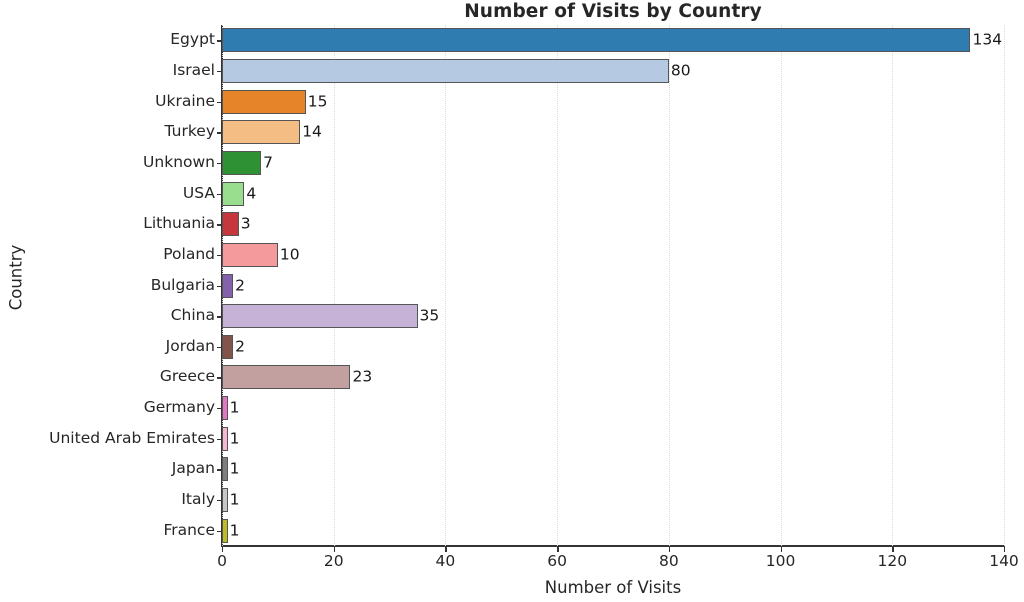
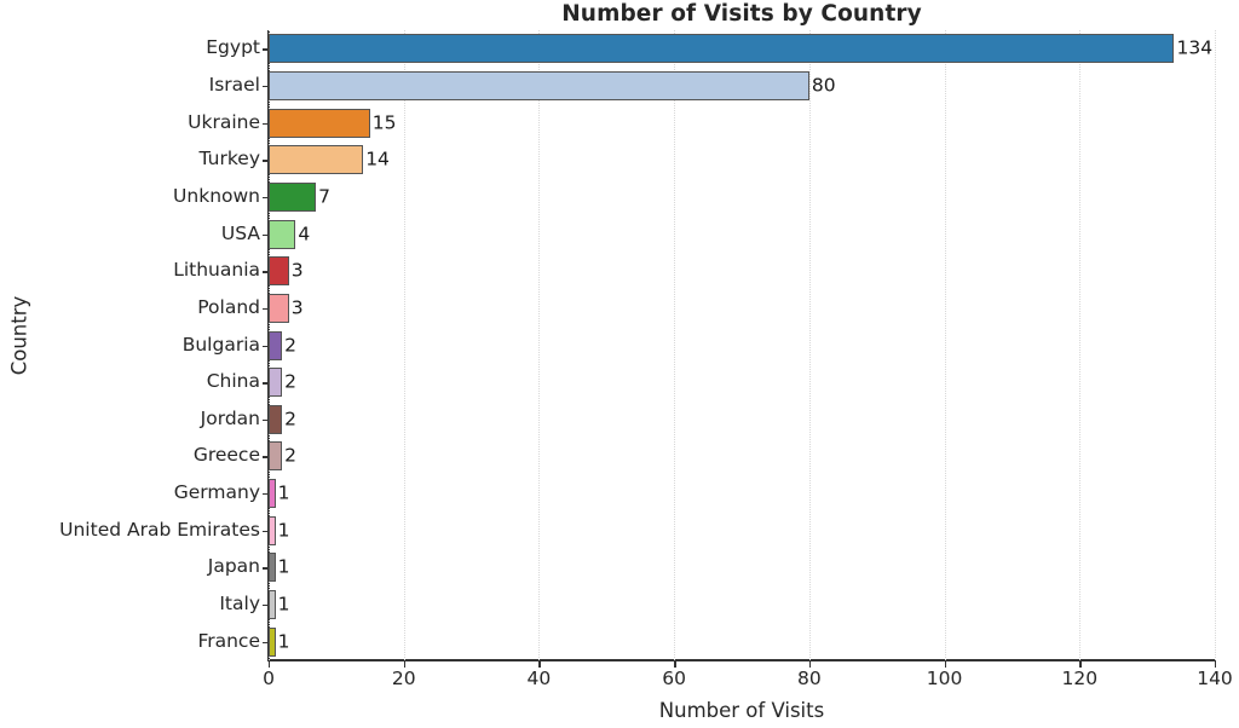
Poland: 10 -> 3
China: 35 -> 2
Greece: 23 -> 2
